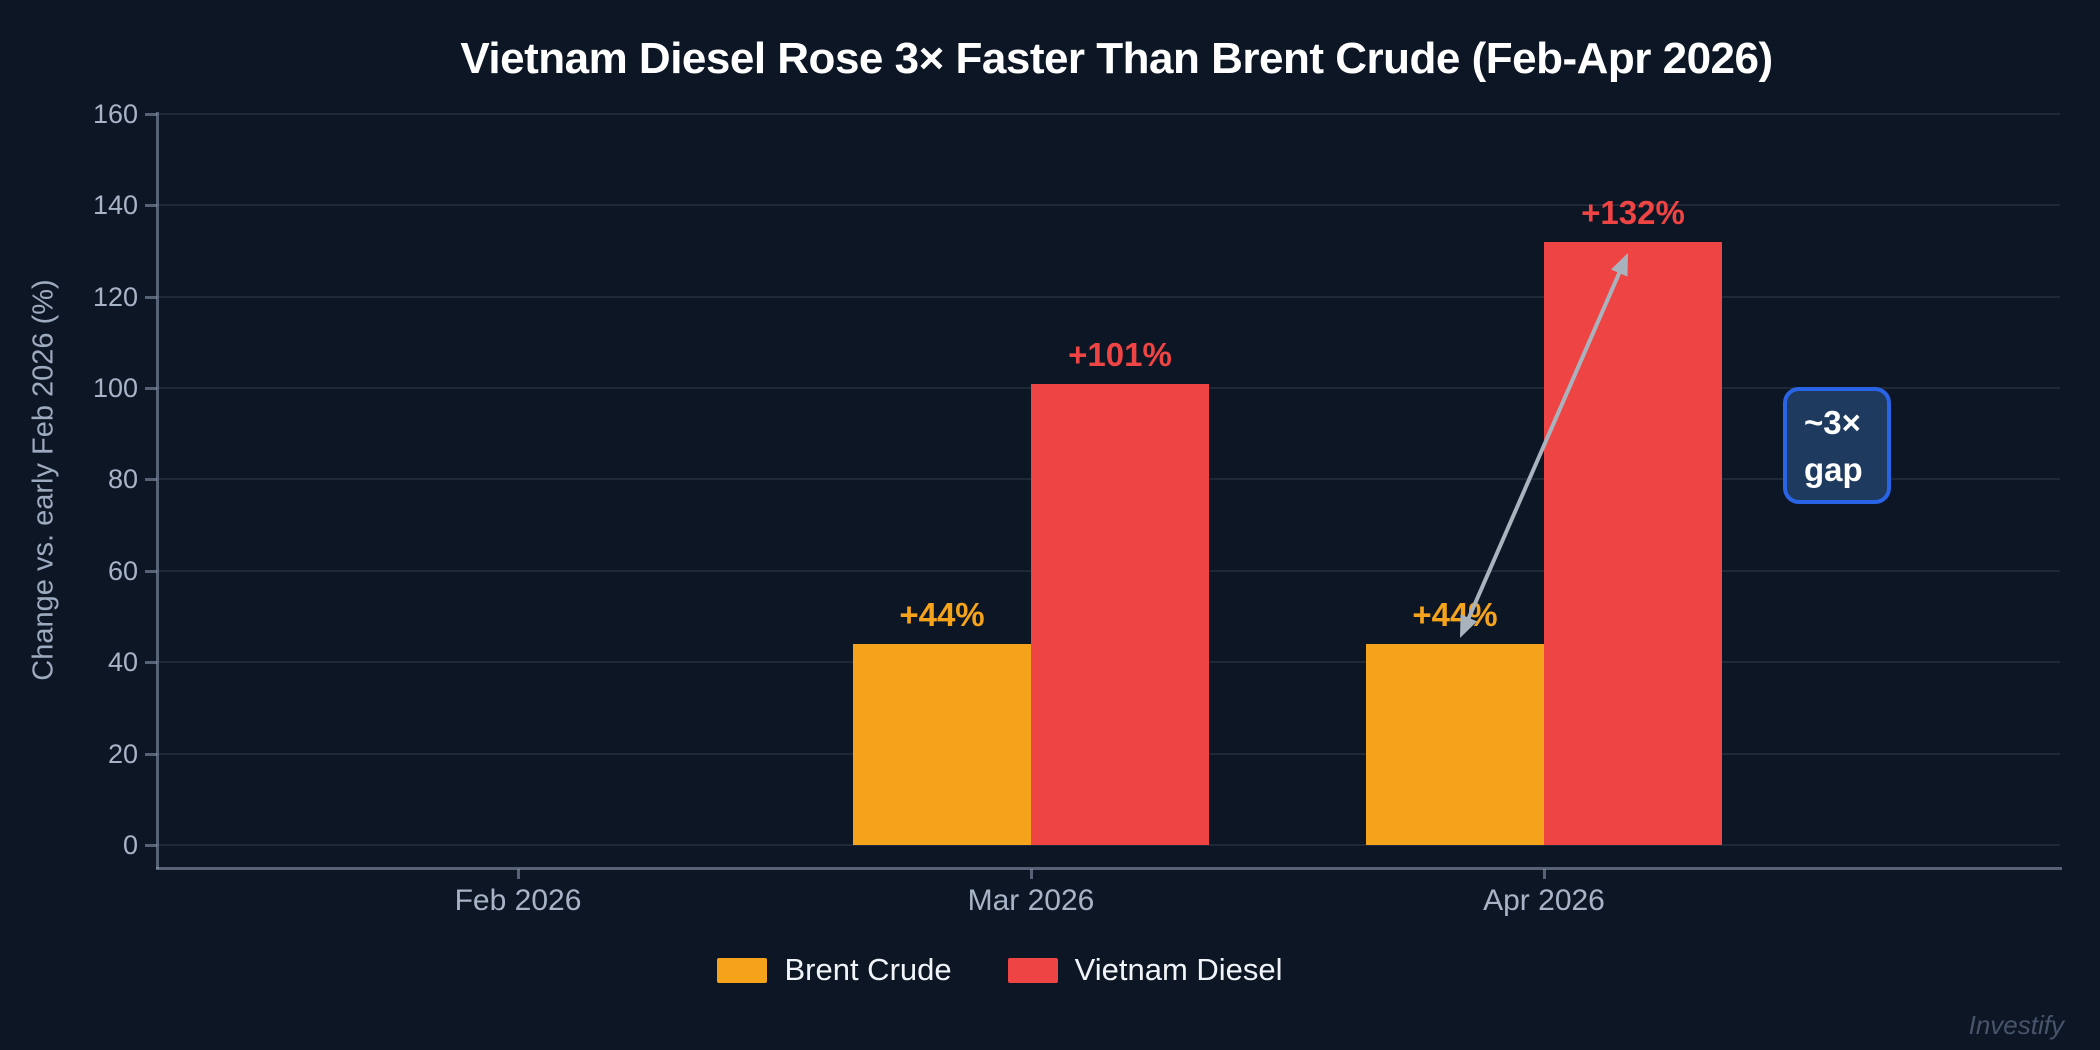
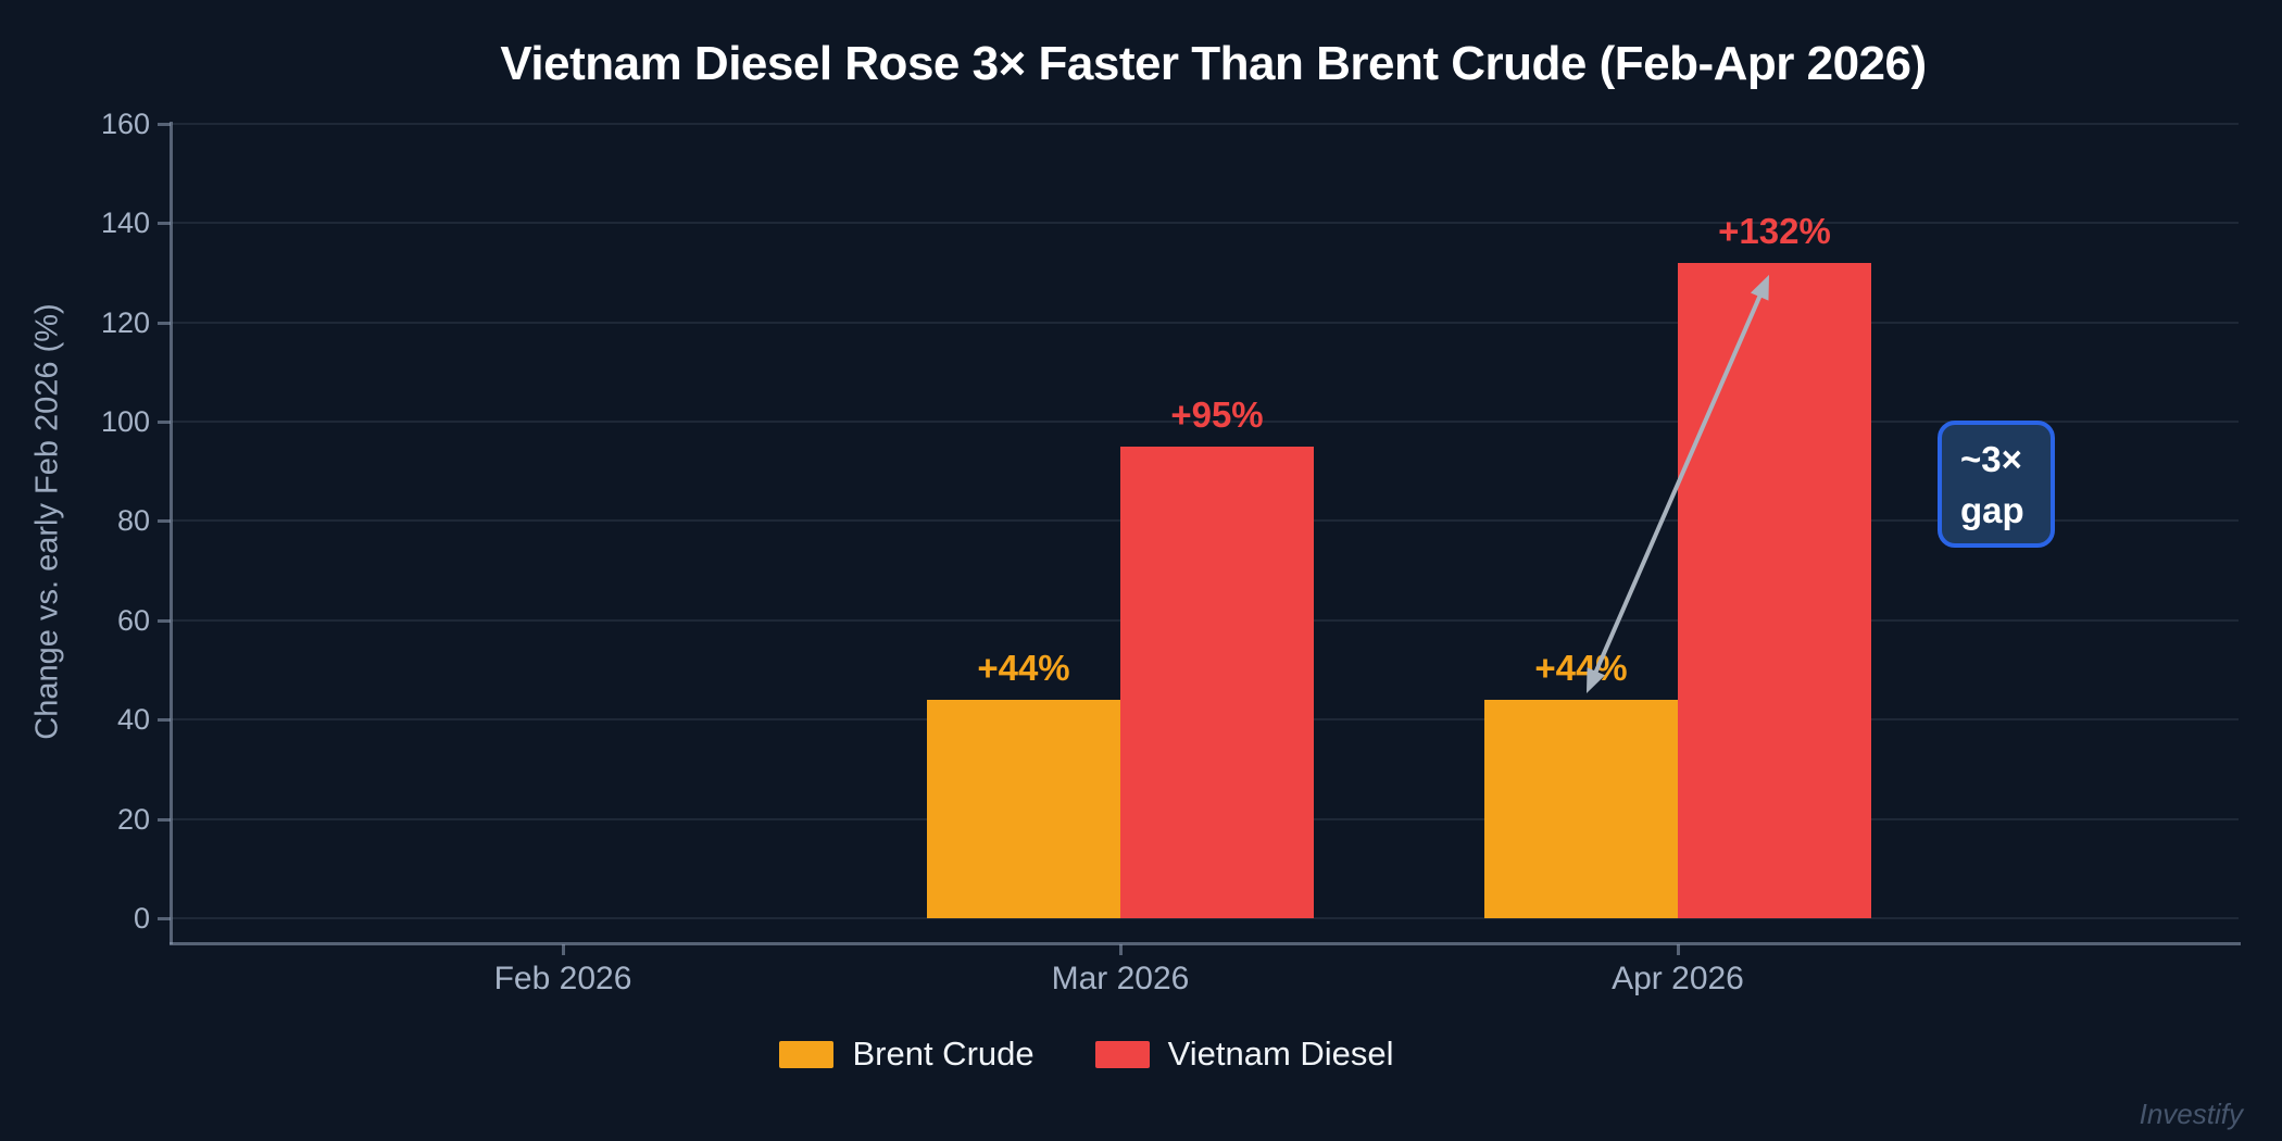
Vietnam Diesel/Mar 2026: +101% -> +95%
